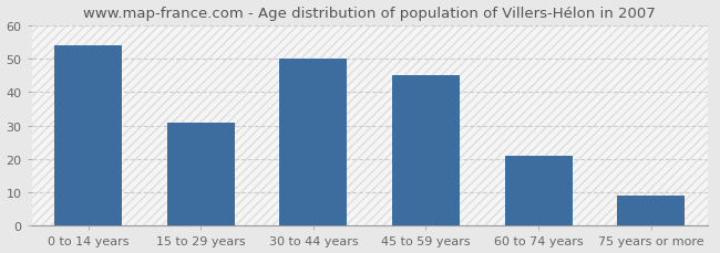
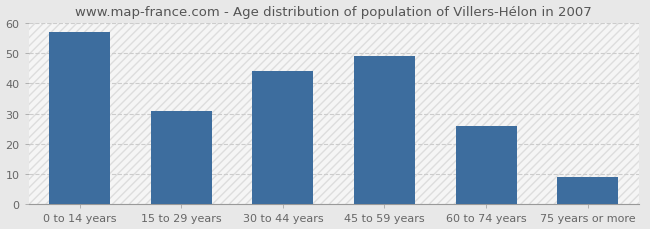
0 to 14 years: 54 -> 57
30 to 44 years: 50 -> 44
45 to 59 years: 45 -> 49
60 to 74 years: 21 -> 26
